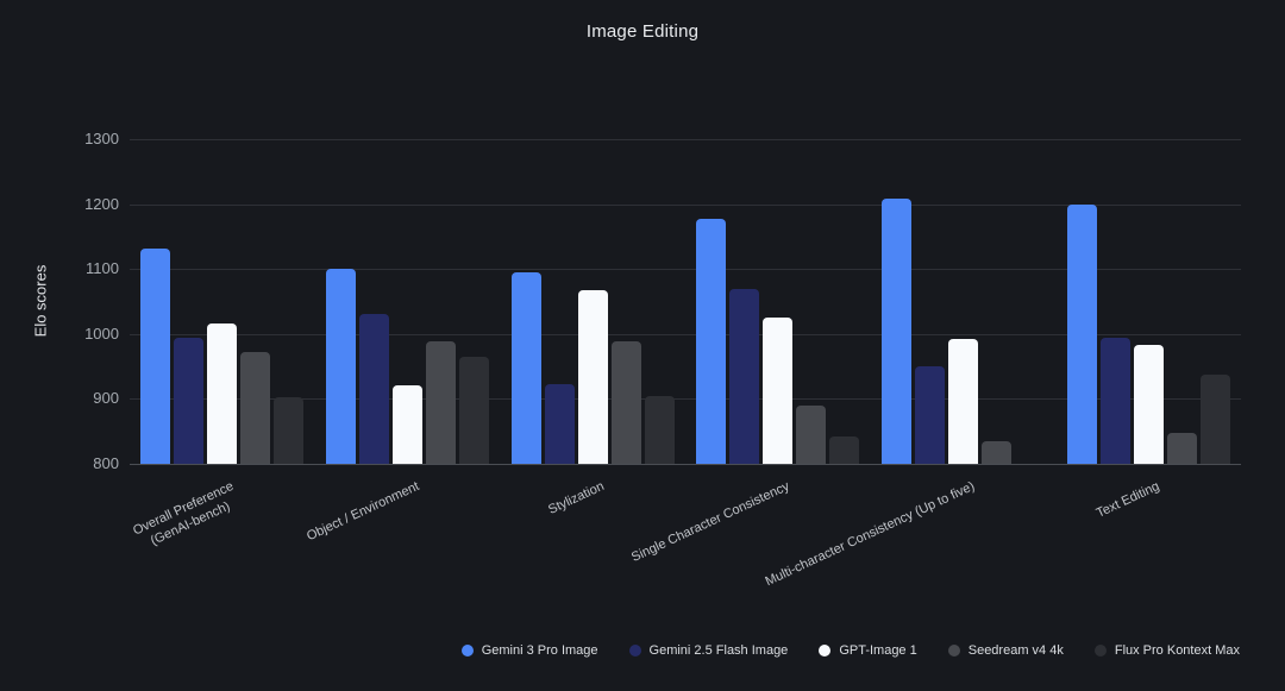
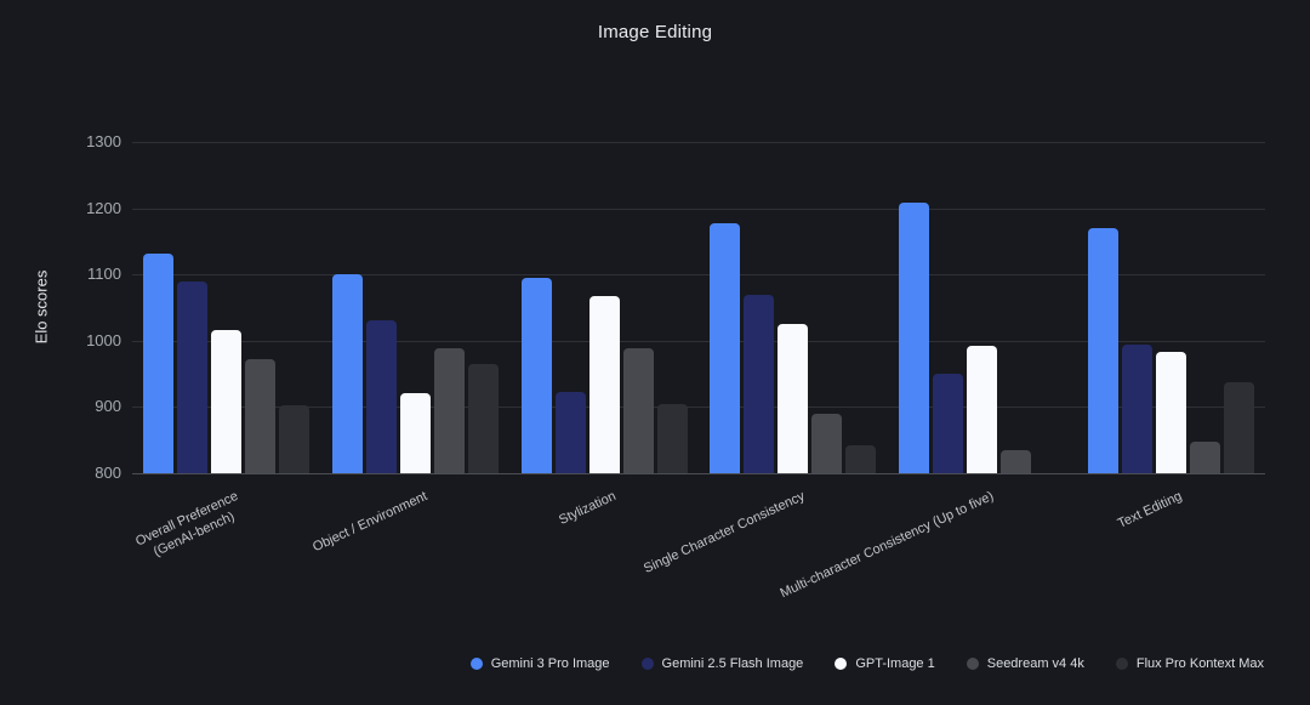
Gemini 2.5 Flash Image/Overall Preference (GenAI-bench): 1000 -> 1090
Gemini 3 Pro Image/Text Editing: 1200 -> 1170
